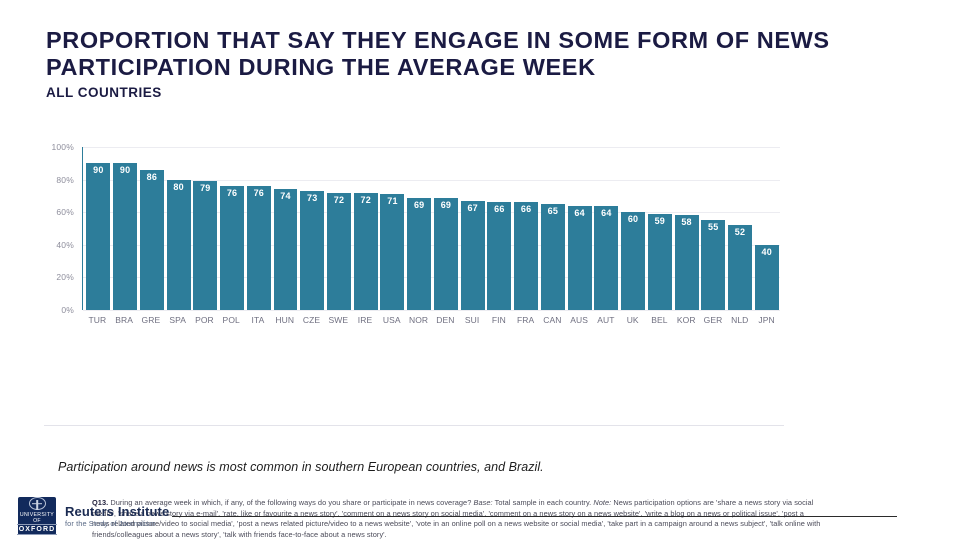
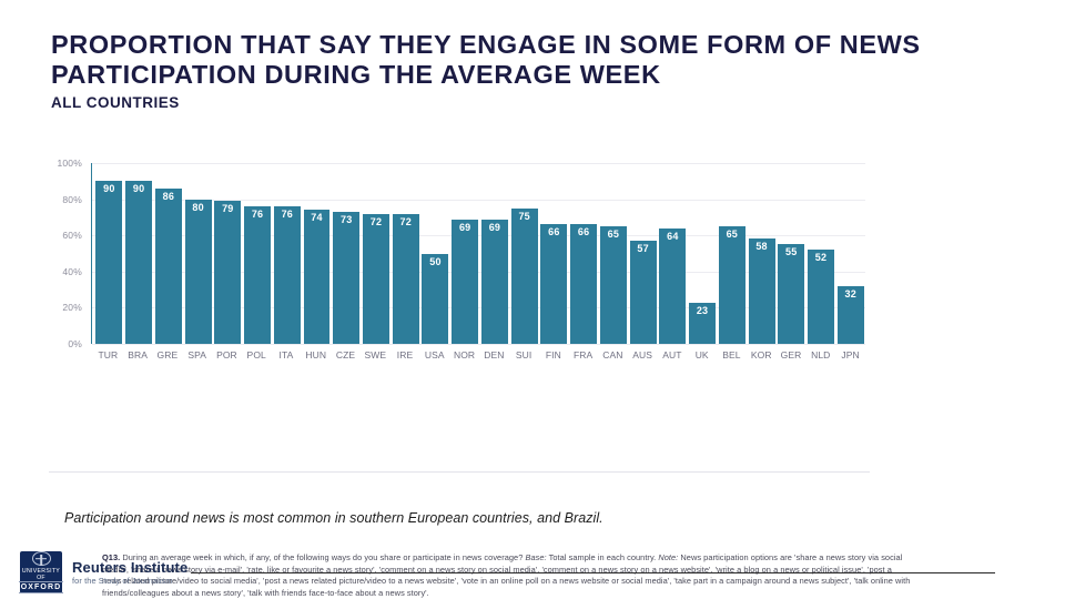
USA: 71 -> 50
SUI: 67 -> 75
AUS: 64 -> 57
UK: 60 -> 23
BEL: 59 -> 65
JPN: 40 -> 32
